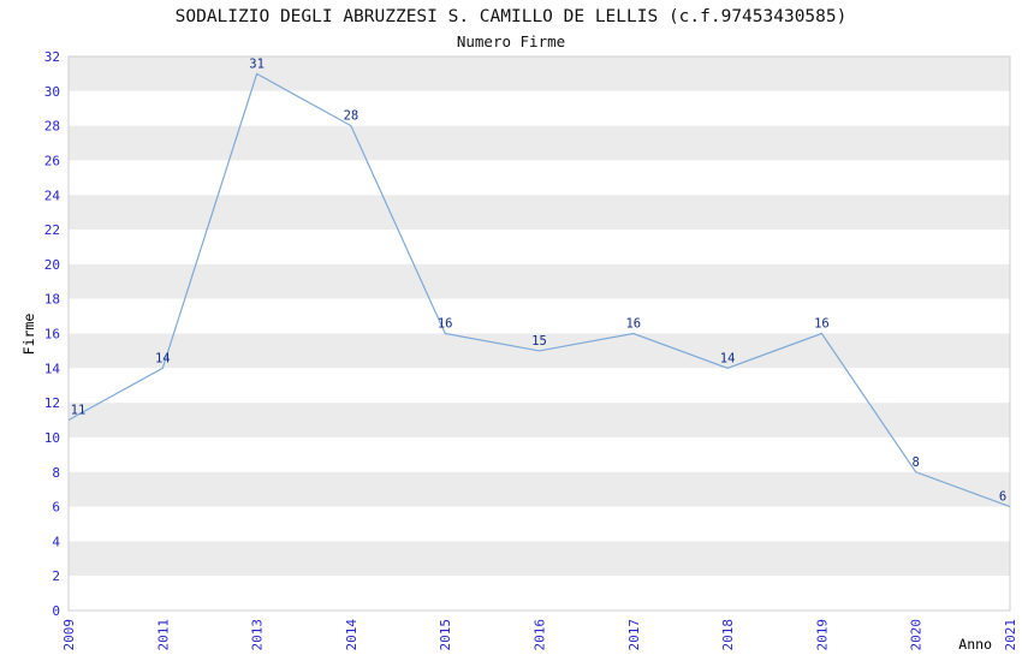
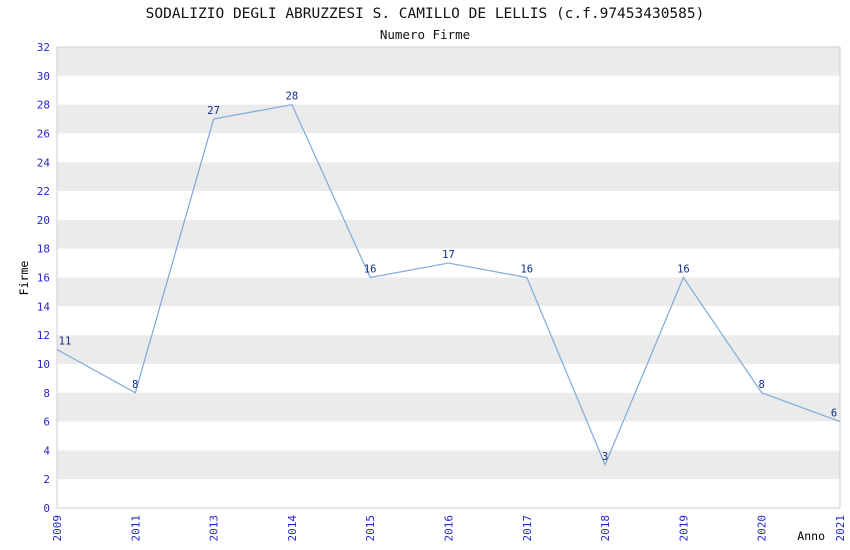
2011: 14 -> 8
2013: 31 -> 27
2016: 15 -> 17
2018: 14 -> 3
